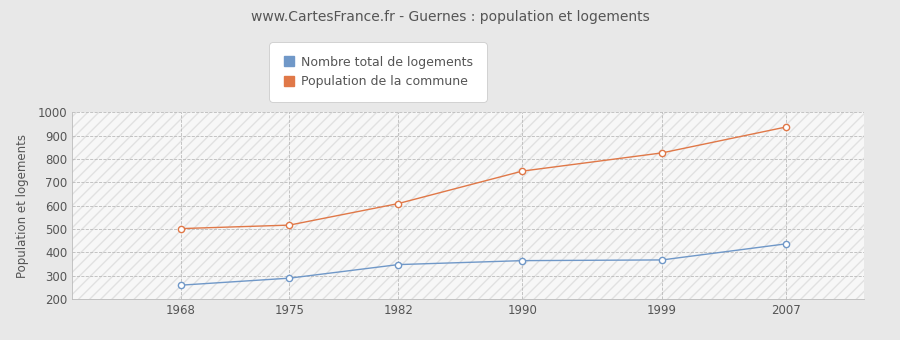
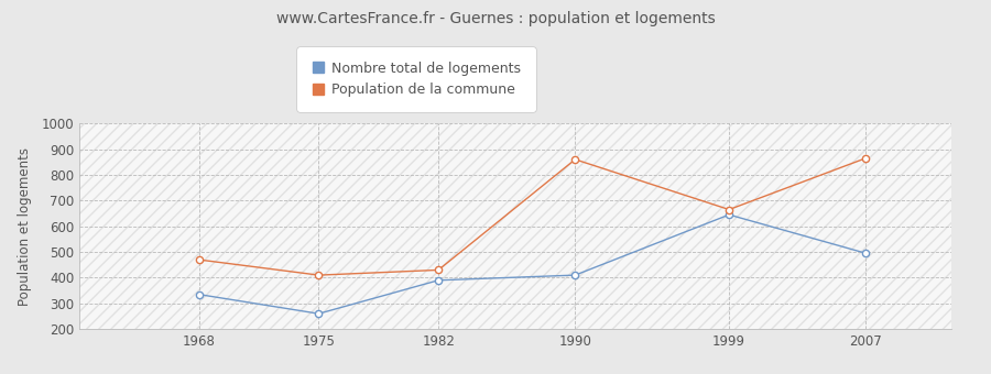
Nombre total de logements/1968: 260 -> 335
Population de la commune/1968: 502 -> 470
Nombre total de logements/1975: 290 -> 260
Population de la commune/1975: 517 -> 410
Nombre total de logements/1982: 348 -> 390
Population de la commune/1982: 609 -> 430
Nombre total de logements/1990: 365 -> 410
Population de la commune/1990: 748 -> 860
Nombre total de logements/1999: 368 -> 645
Population de la commune/1999: 826 -> 665
Nombre total de logements/2007: 437 -> 495
Population de la commune/2007: 937 -> 865
